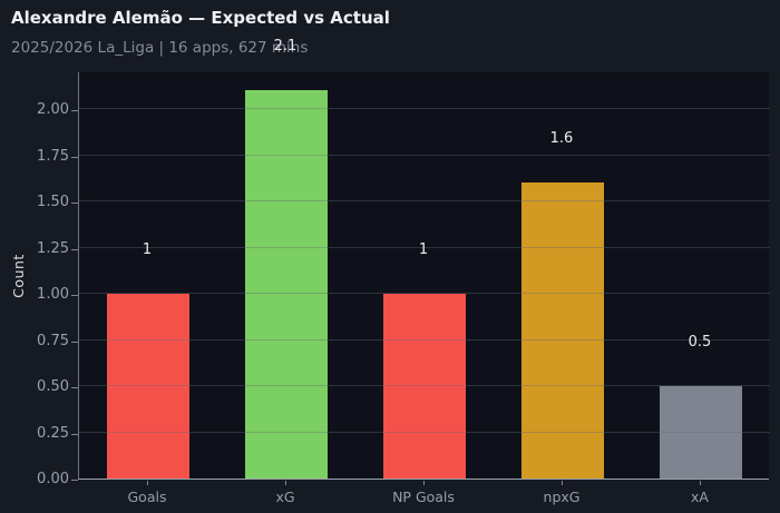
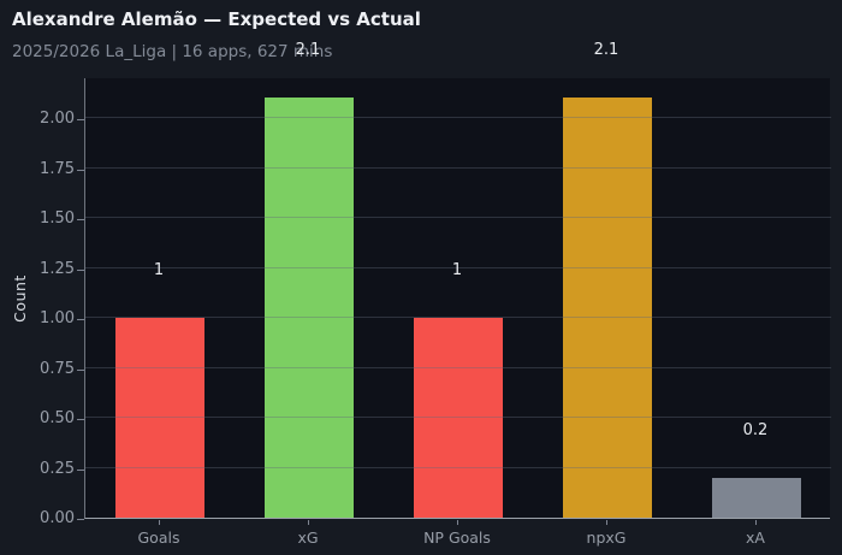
npxG: 1.6 -> 2.1
xA: 0.5 -> 0.2
